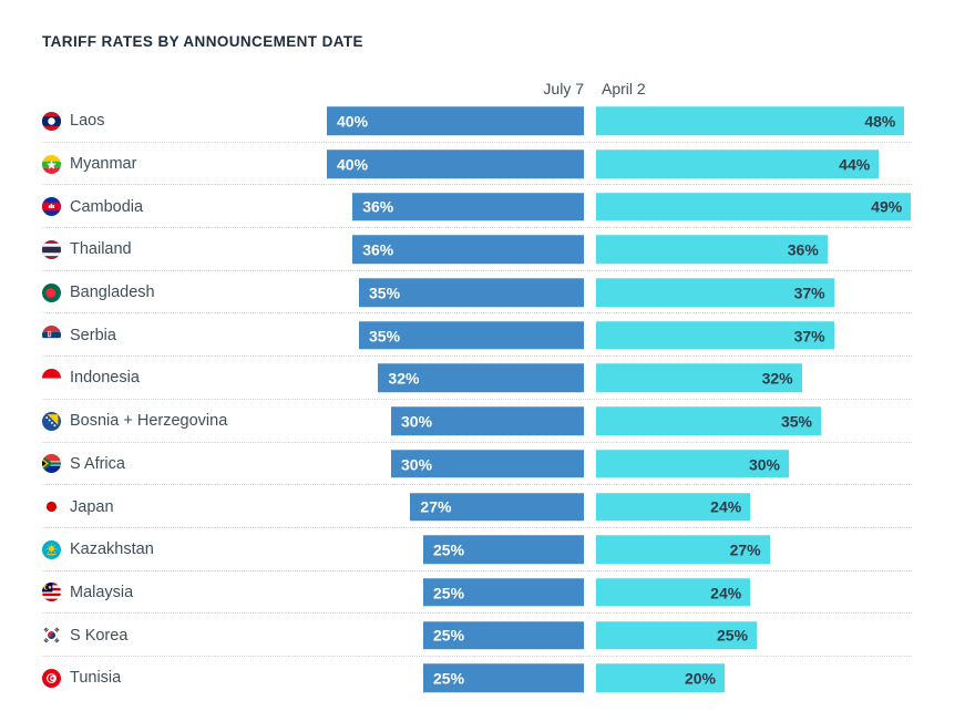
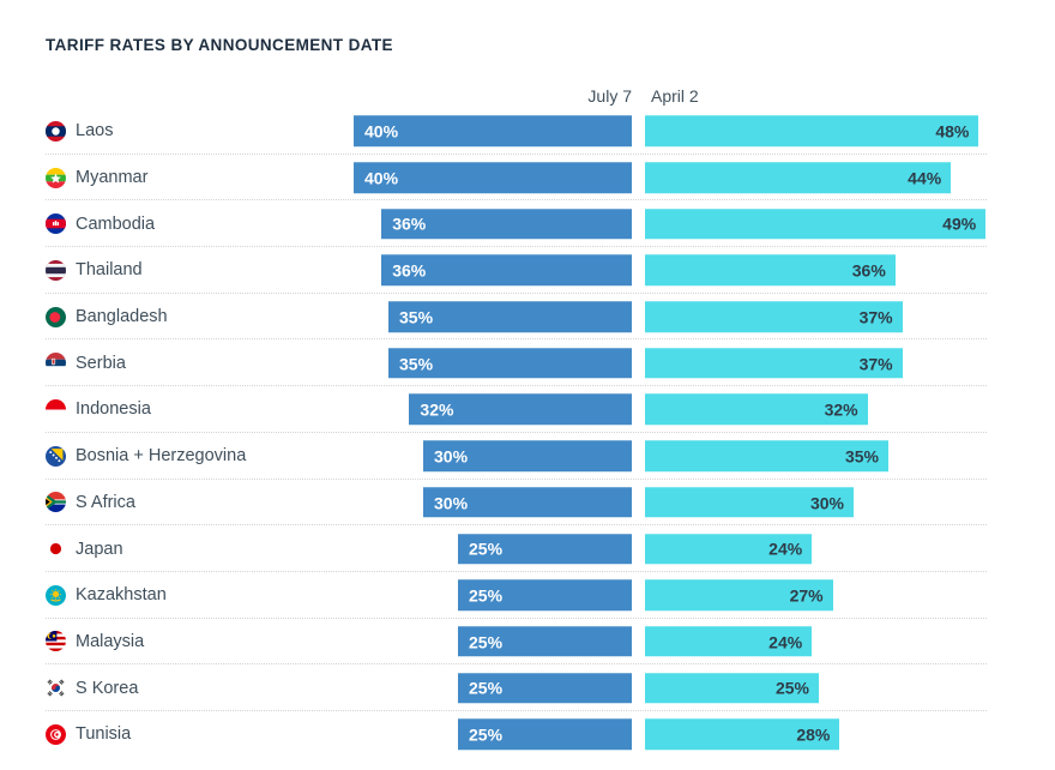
July 7/Japan: 27% -> 25%
April 2/Tunisia: 20% -> 28%
